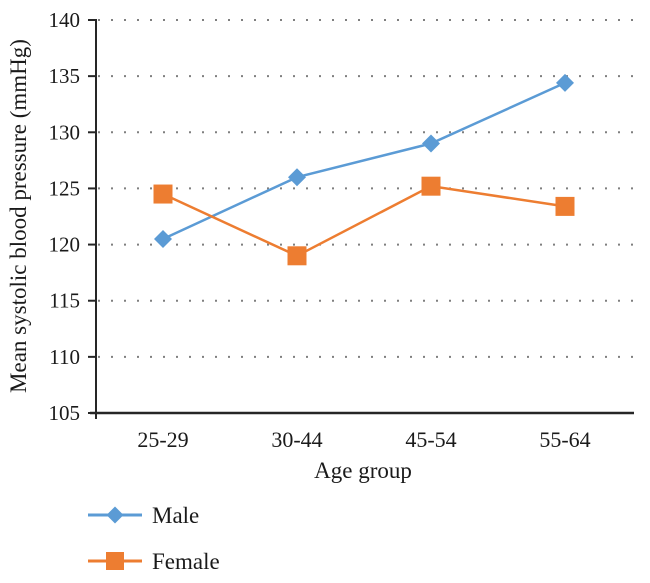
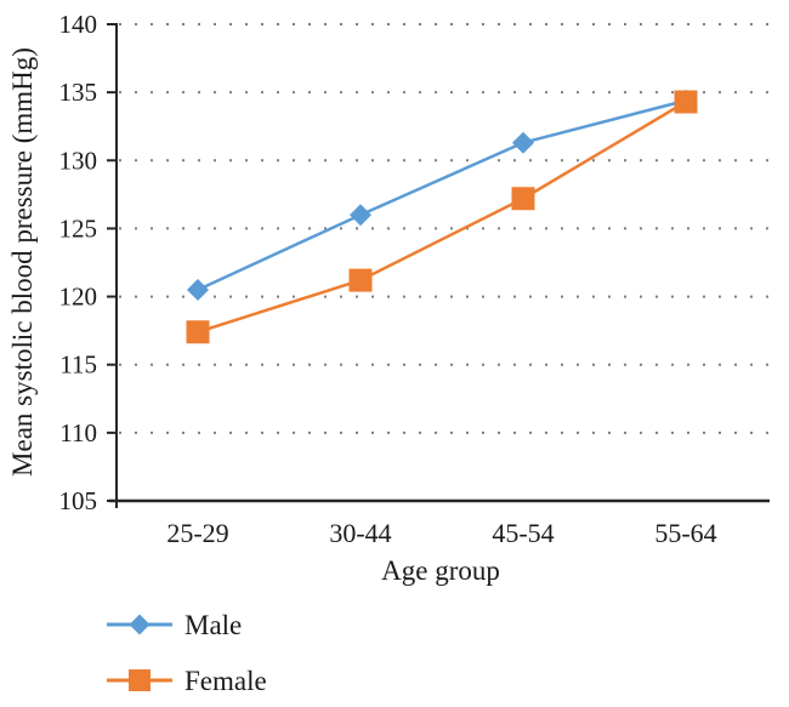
Female/25-29: 124.5 -> 117.4
Female/30-44: 119.0 -> 121.2
Male/45-54: 129.0 -> 131.3
Female/45-54: 125.2 -> 127.2
Female/55-64: 123.4 -> 134.3
